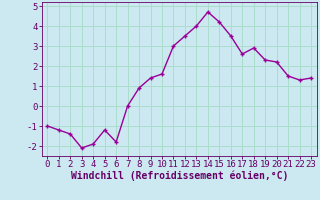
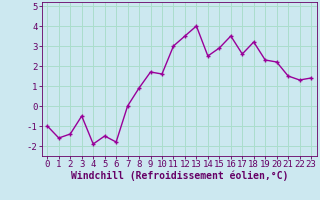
1: -1.2 -> -1.6
3: -2.1 -> -0.5
5: -1.2 -> -1.5
9: 1.4 -> 1.7
14: 4.7 -> 2.5
15: 4.2 -> 2.9
18: 2.9 -> 3.2
